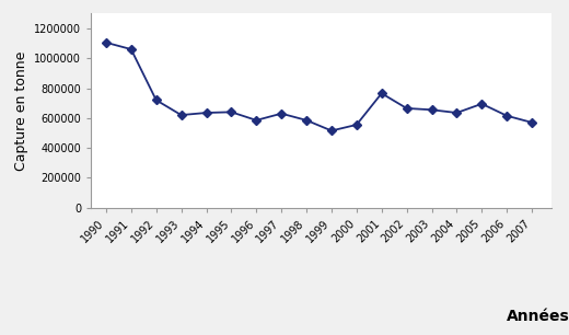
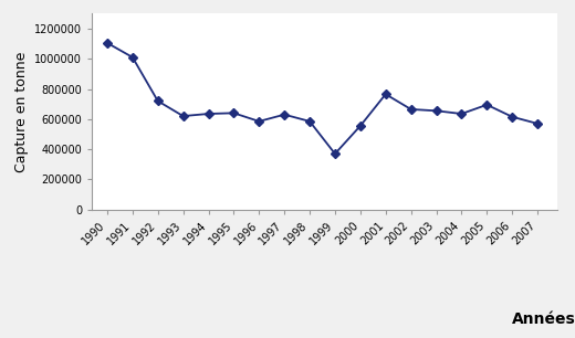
1991: 1060000 -> 1010000
1999: 520000 -> 370000
